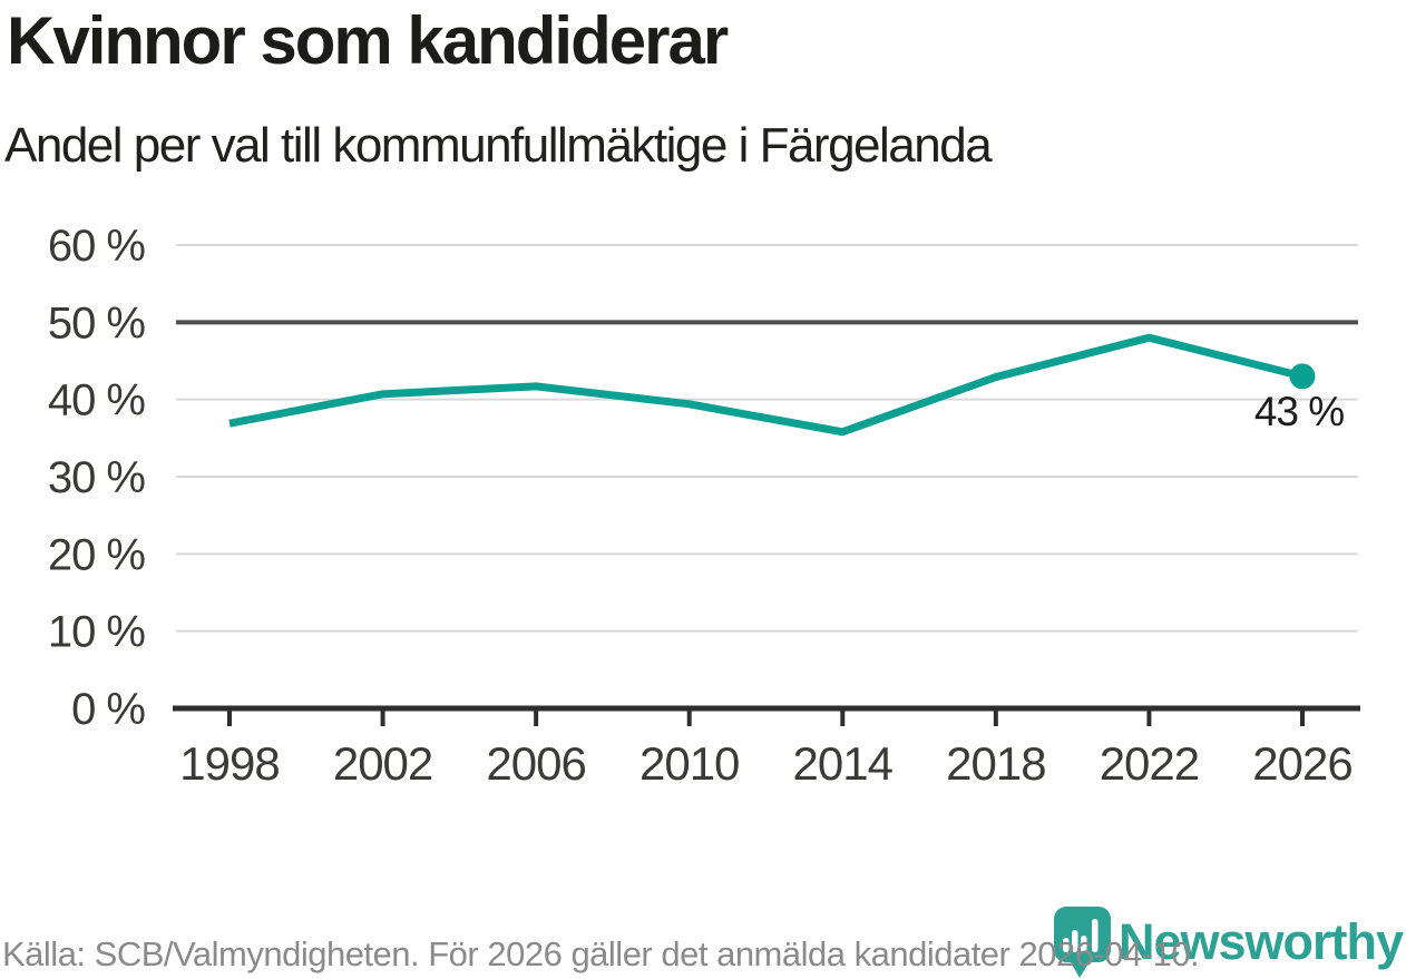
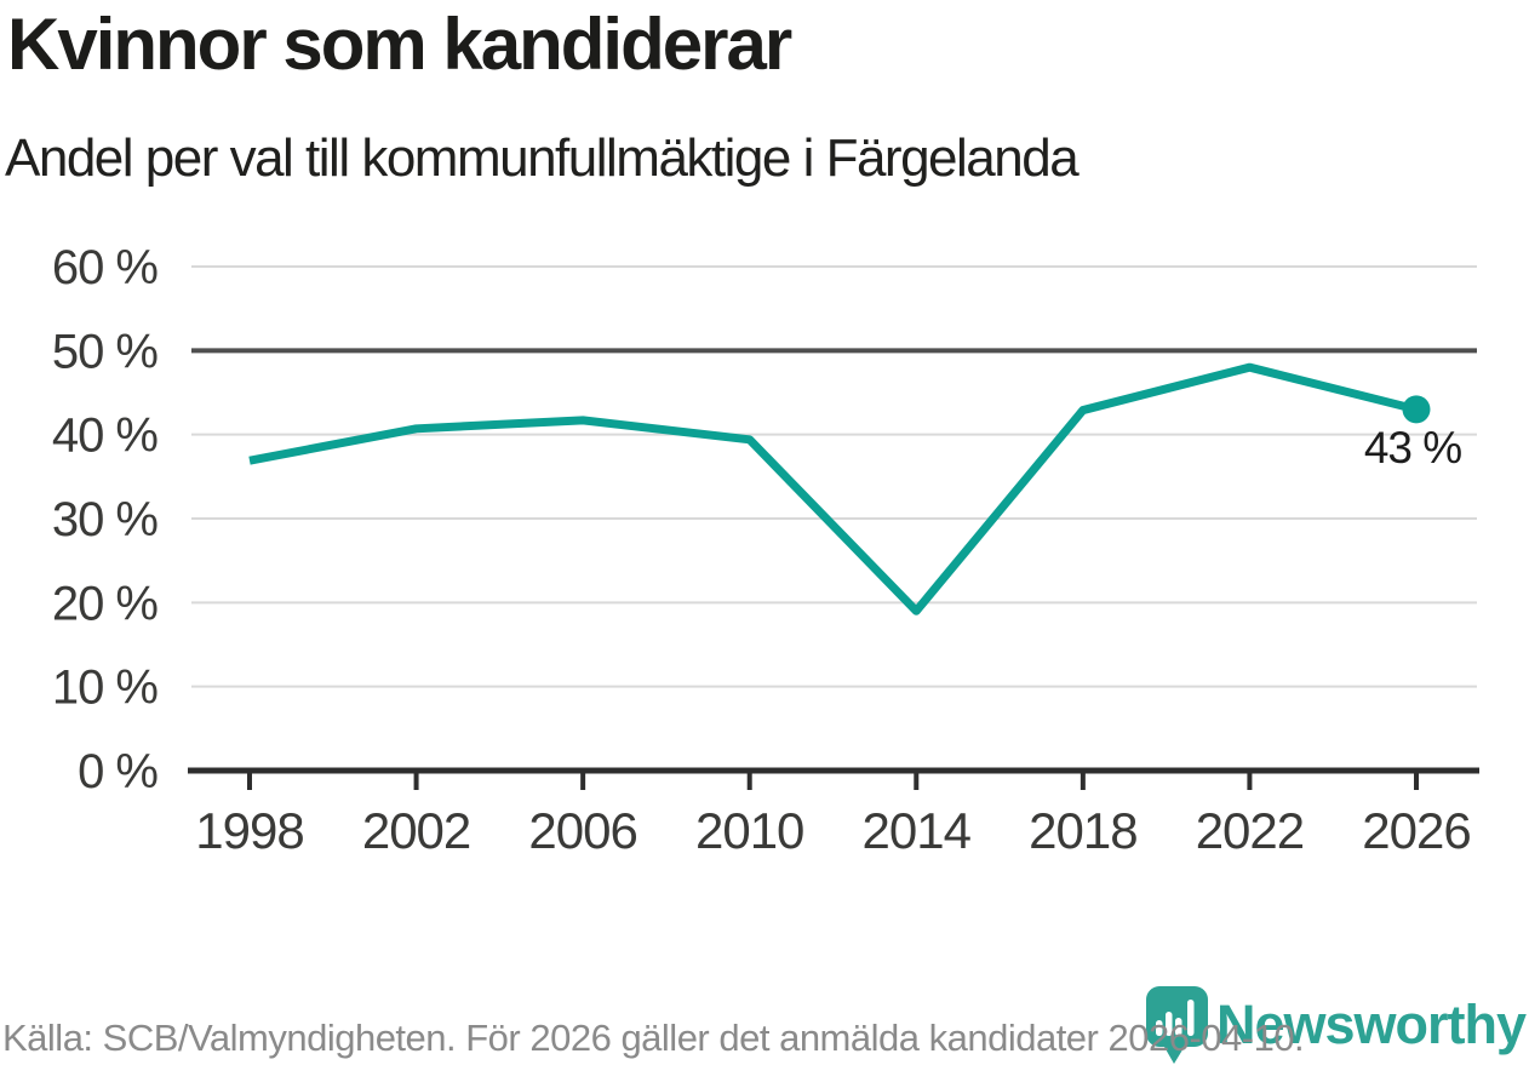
2014: 36% -> 19%
